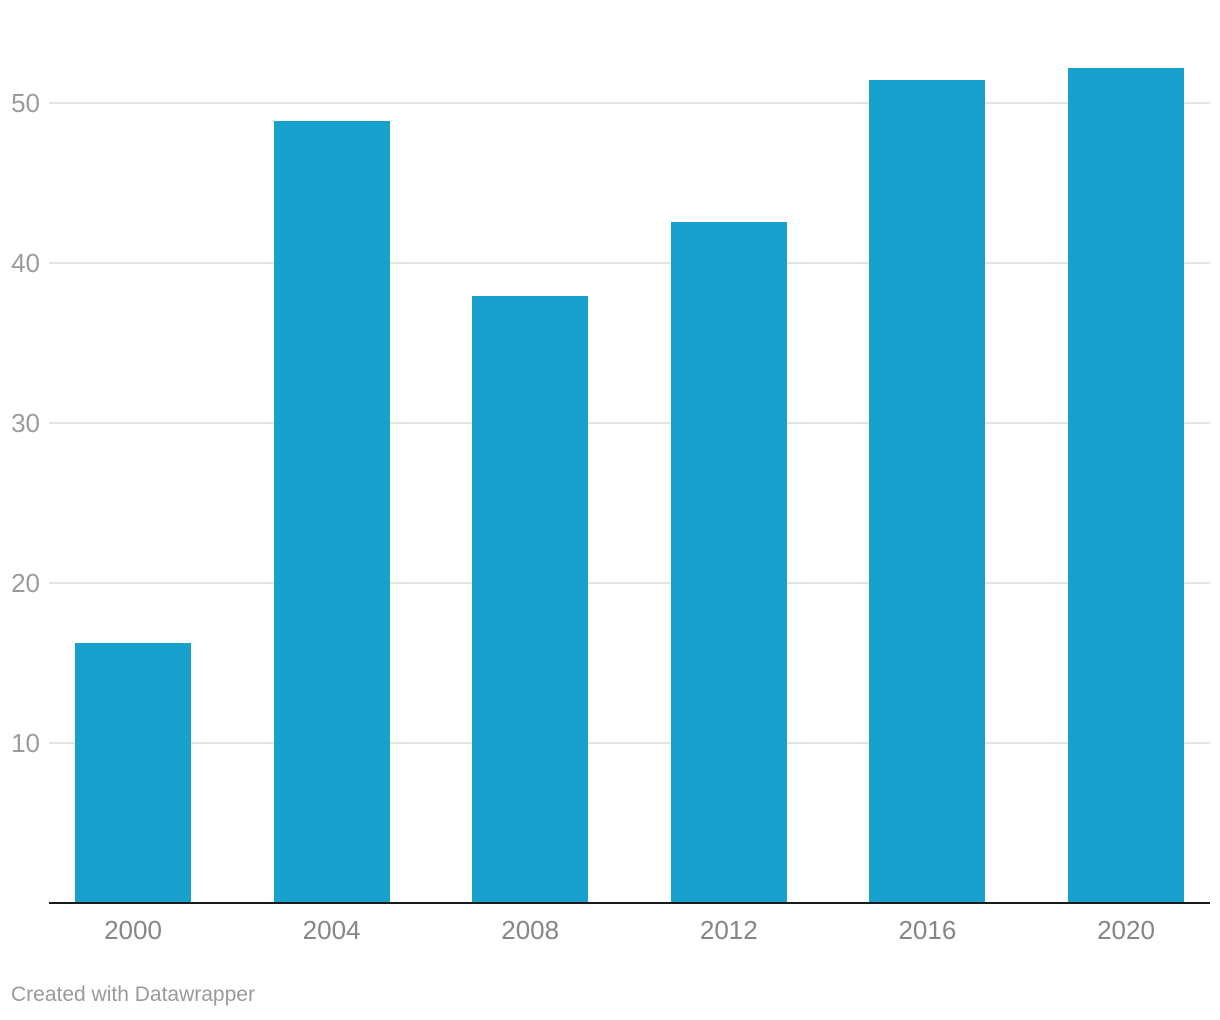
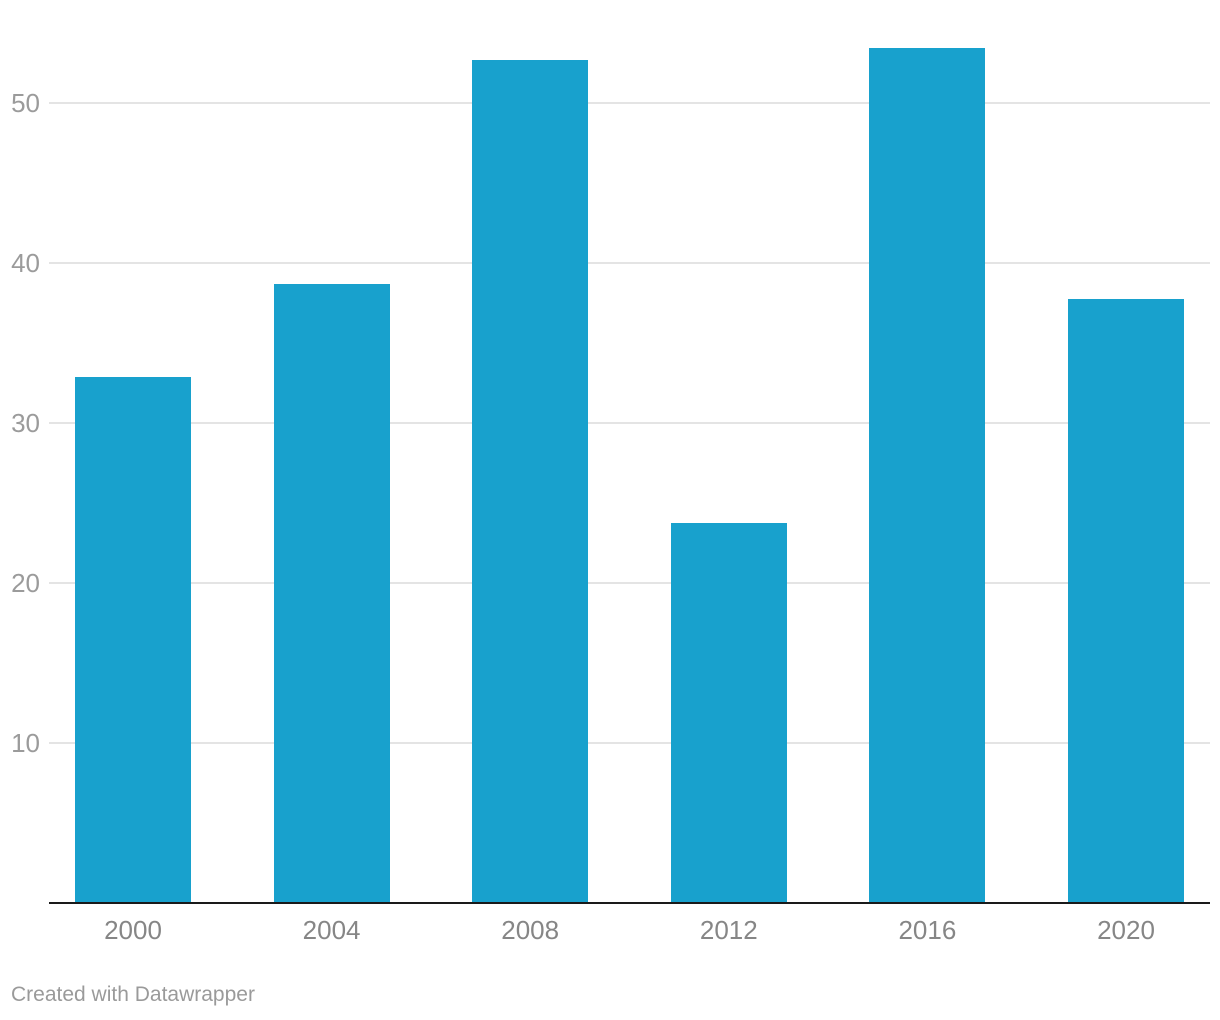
2000: 16.2 -> 32.8
2004: 48.8 -> 38.6
2008: 37.9 -> 52.6
2012: 42.5 -> 23.7
2016: 51.4 -> 53.4
2020: 52.1 -> 37.7
